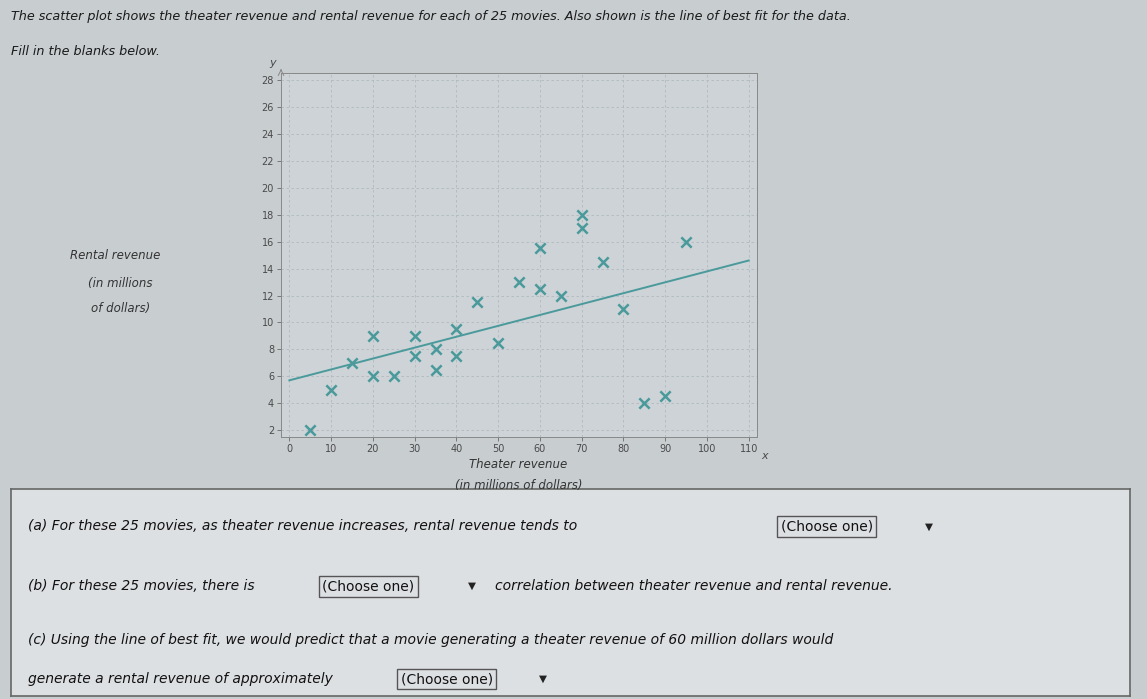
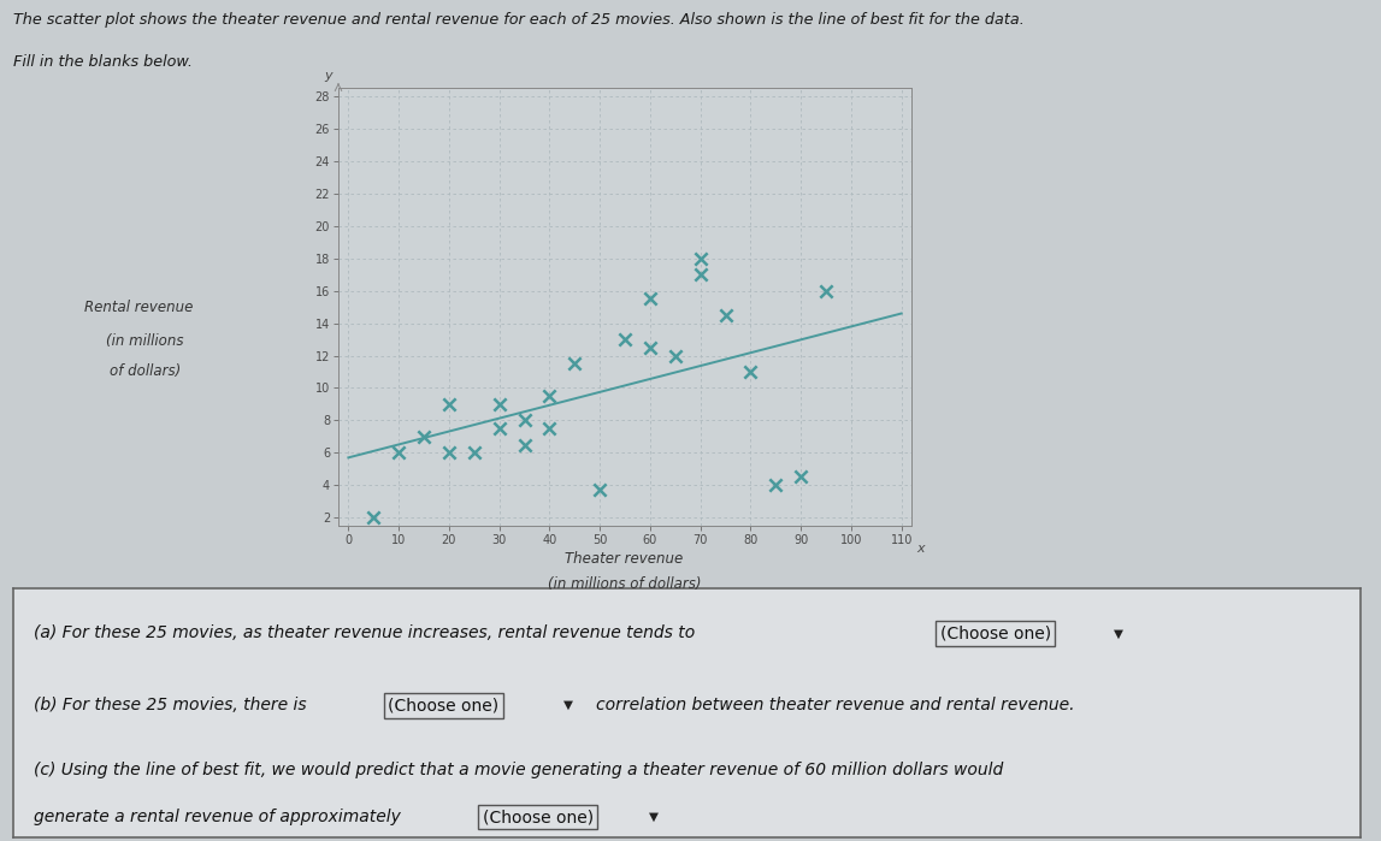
10: 5.0 -> 6.0
50: 8.5 -> 3.7
